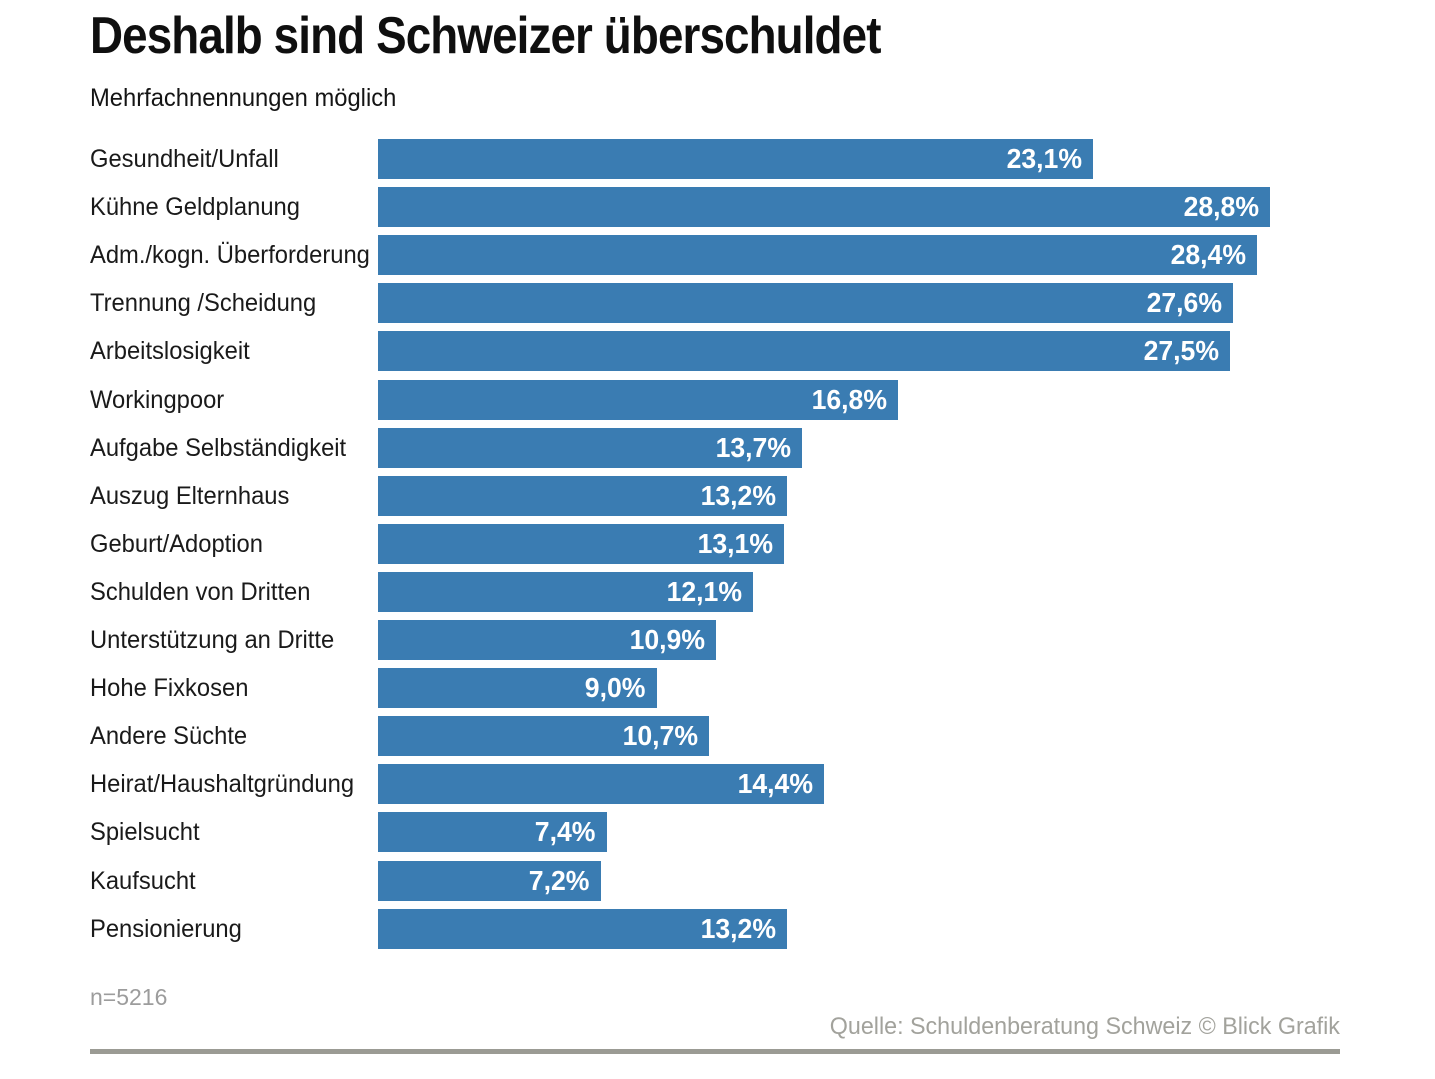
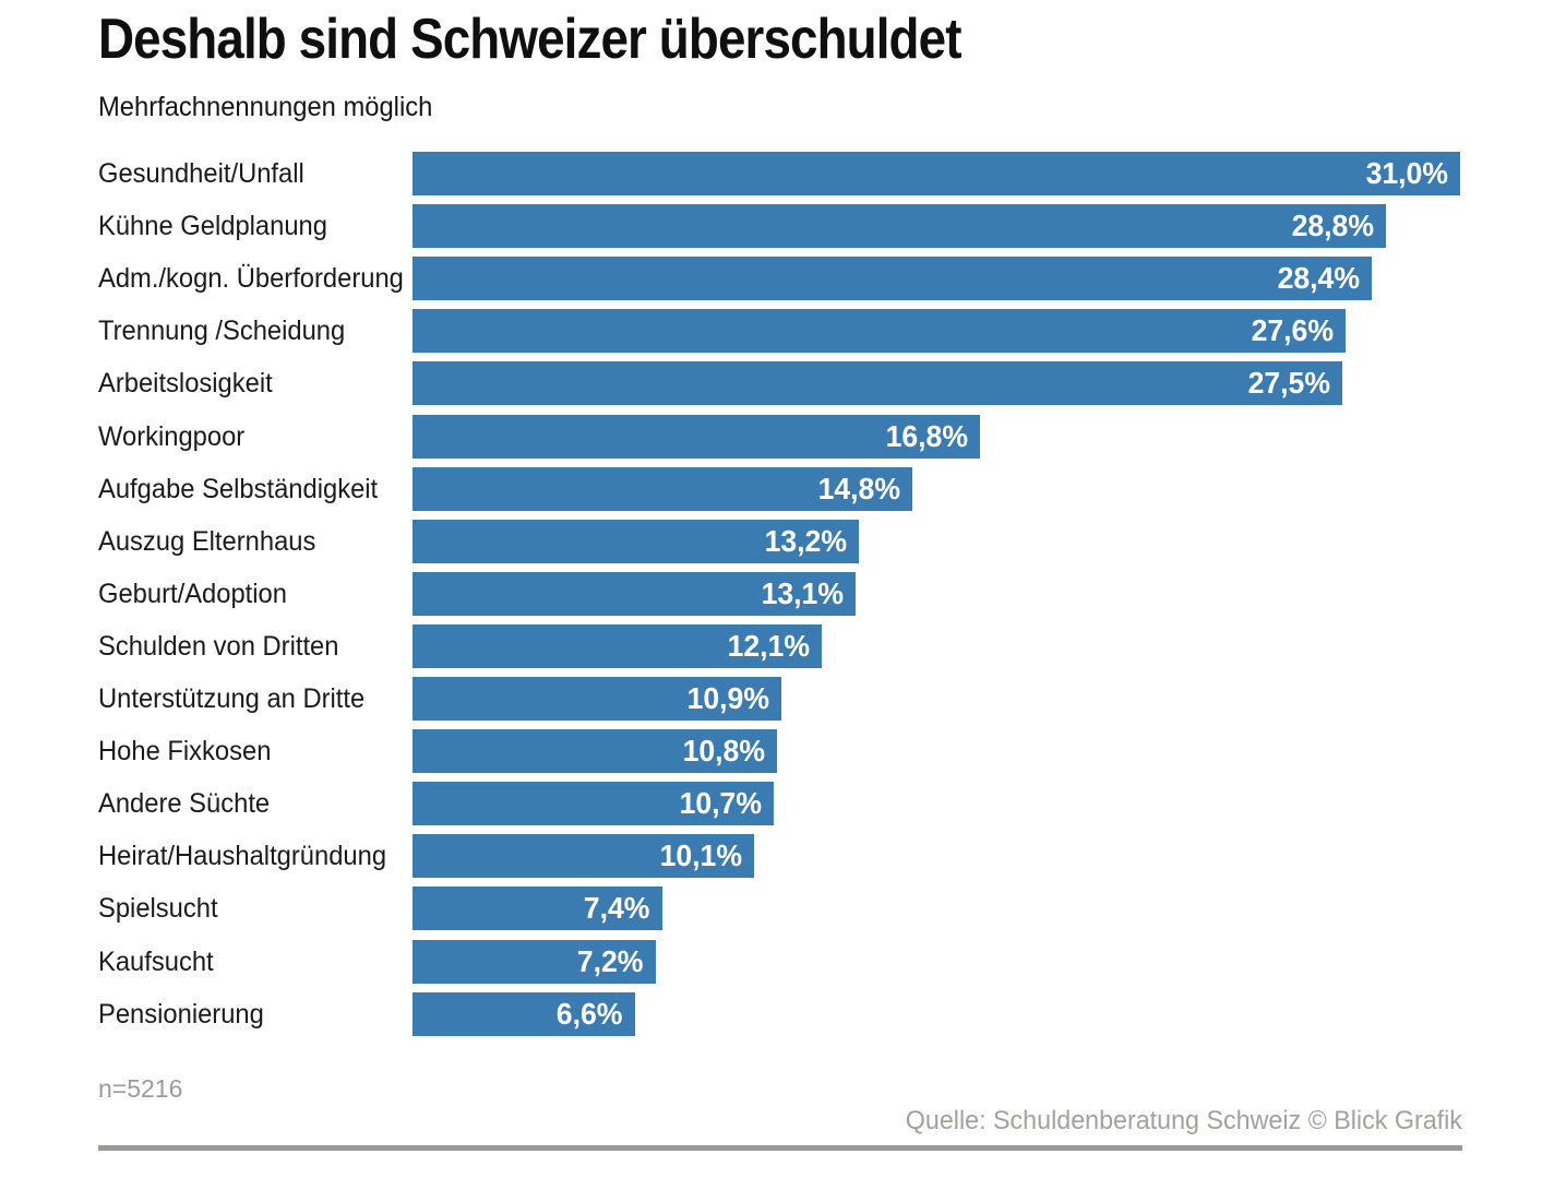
Gesundheit/Unfall: 23,1% -> 31,0%
Aufgabe Selbständigkeit: 13,7% -> 14,8%
Hohe Fixkosen: 9,0% -> 10,8%
Heirat/Haushaltgründung: 14,4% -> 10,1%
Pensionierung: 13,2% -> 6,6%
